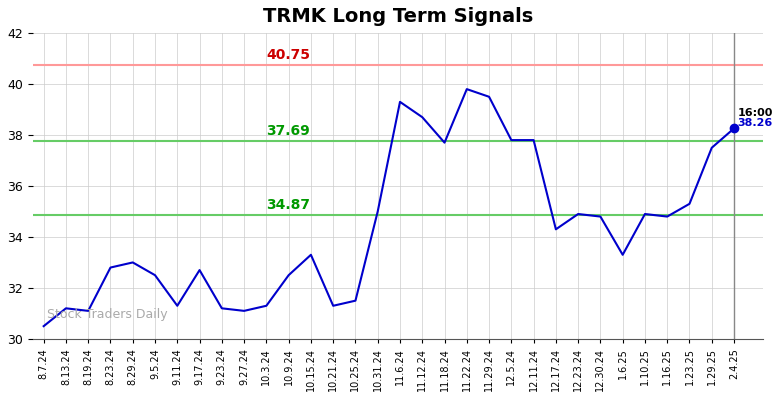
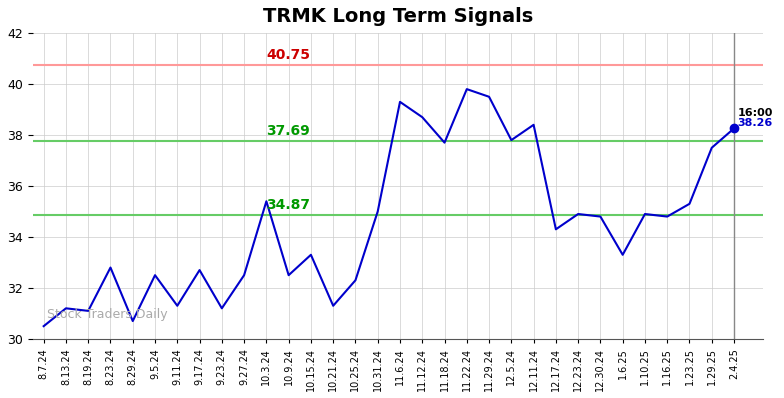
8.29.24: 33.00 -> 30.70
9.27.24: 31.10 -> 32.50
10.3.24: 31.30 -> 35.40
10.25.24: 31.50 -> 32.30
12.11.24: 37.80 -> 38.40
